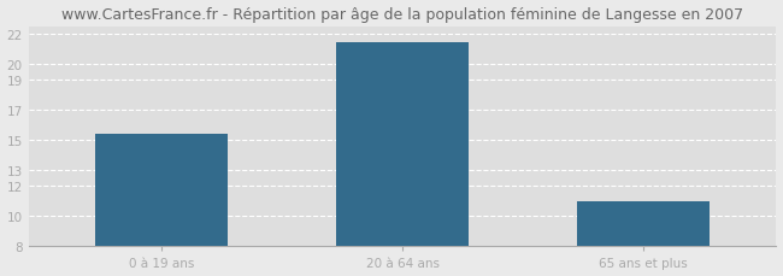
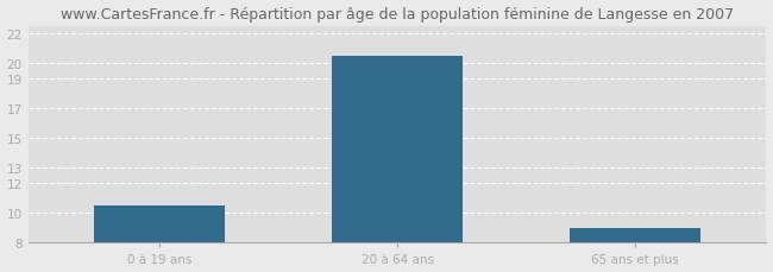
0 à 19 ans: 15.4 -> 10.5
20 à 64 ans: 21.4 -> 20.5
65 ans et plus: 11.0 -> 9.0
